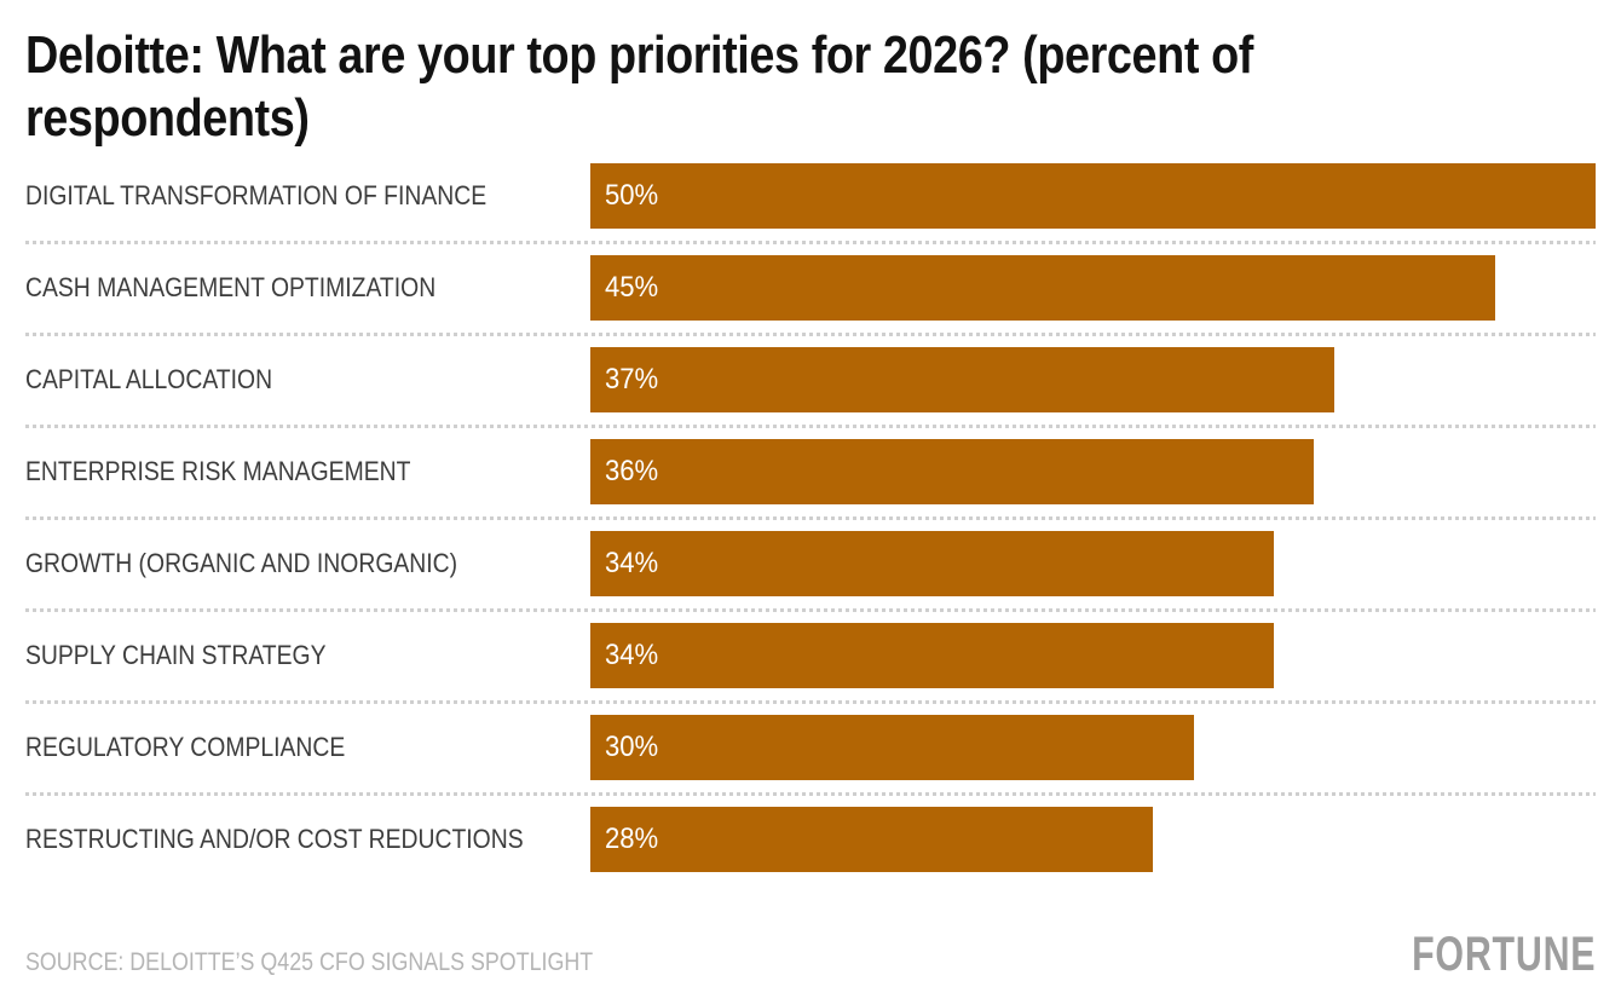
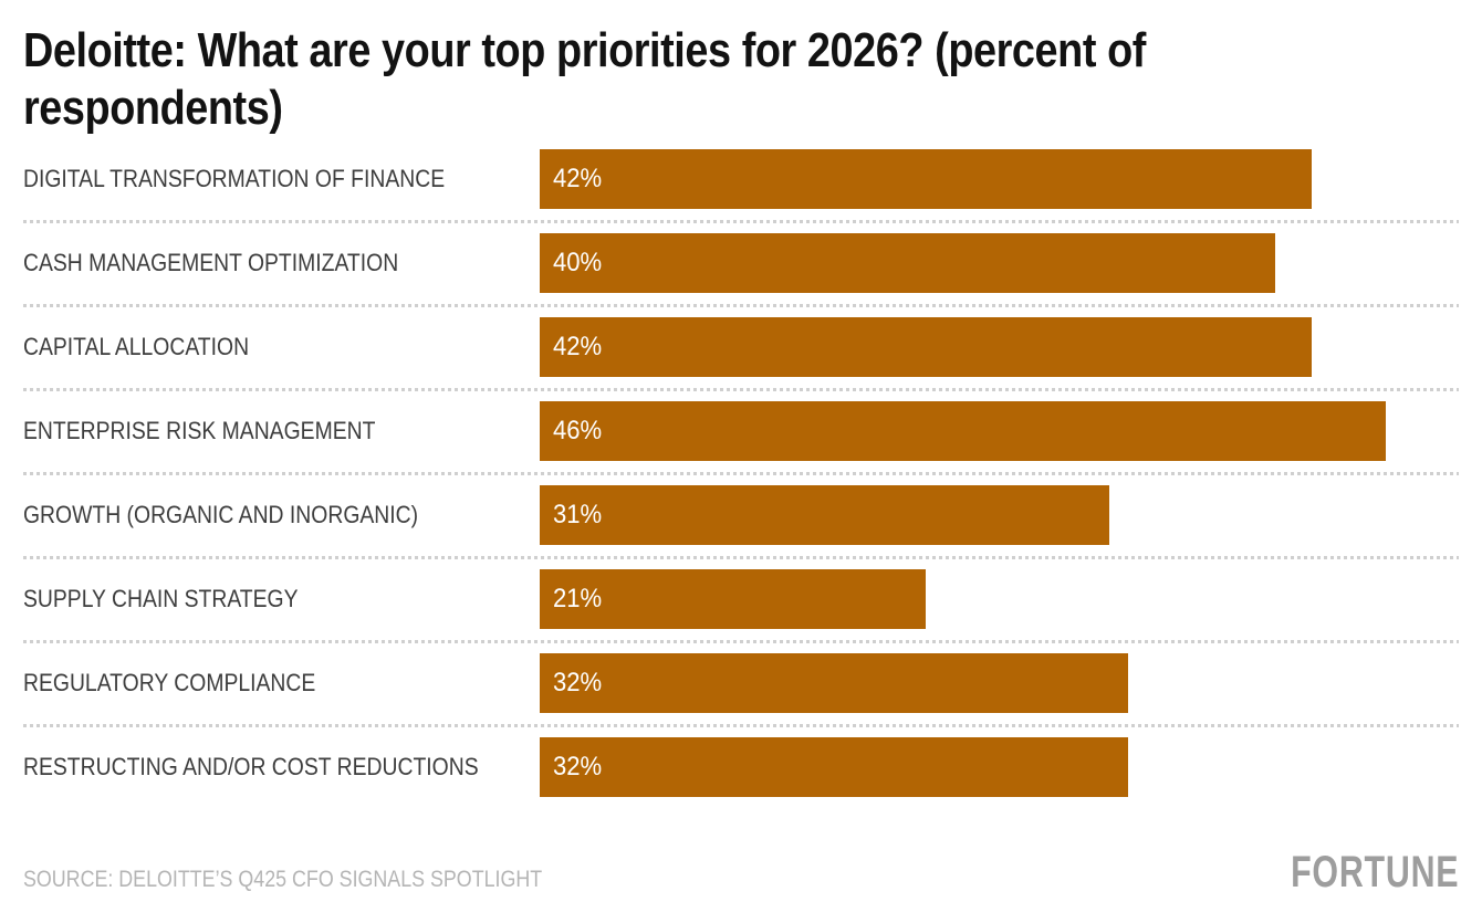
DIGITAL TRANSFORMATION OF FINANCE: 50% -> 42%
CASH MANAGEMENT OPTIMIZATION: 45% -> 40%
CAPITAL ALLOCATION: 37% -> 42%
ENTERPRISE RISK MANAGEMENT: 36% -> 46%
GROWTH (ORGANIC AND INORGANIC): 34% -> 31%
SUPPLY CHAIN STRATEGY: 34% -> 21%
REGULATORY COMPLIANCE: 30% -> 32%
RESTRUCTING AND/OR COST REDUCTIONS: 28% -> 32%
